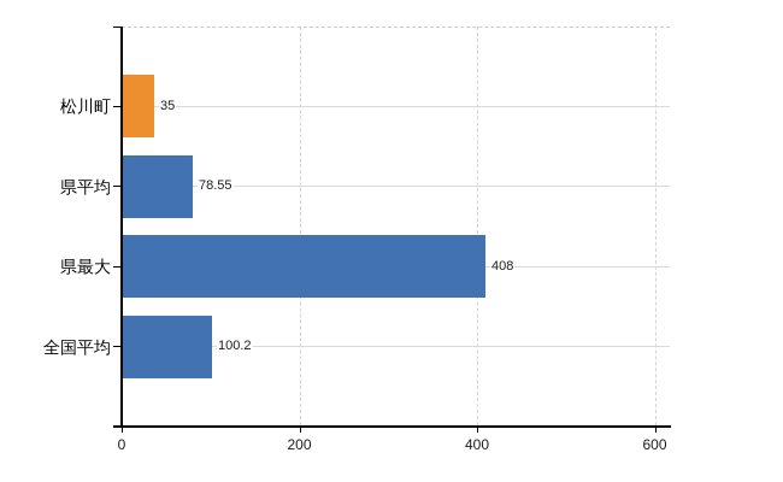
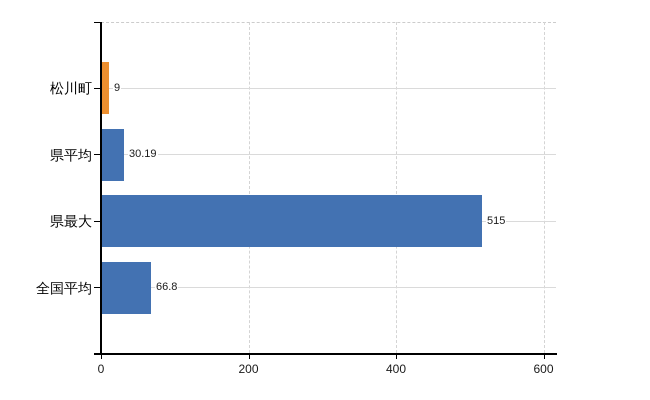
松川町: 35 -> 9
県平均: 78.55 -> 30.19
県最大: 408 -> 515
全国平均: 100.2 -> 66.8
